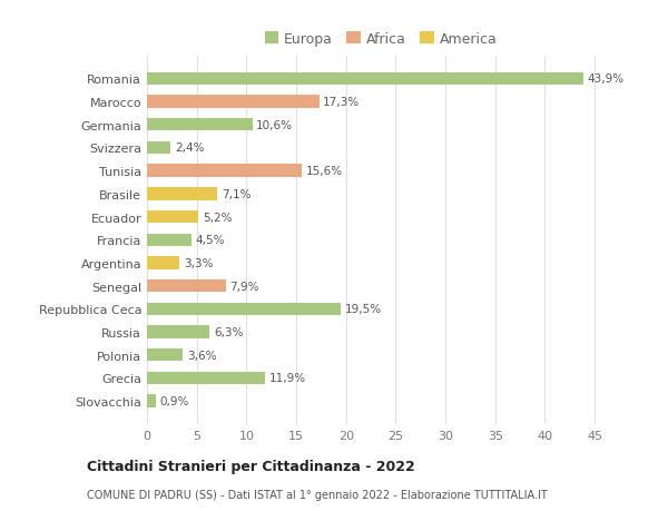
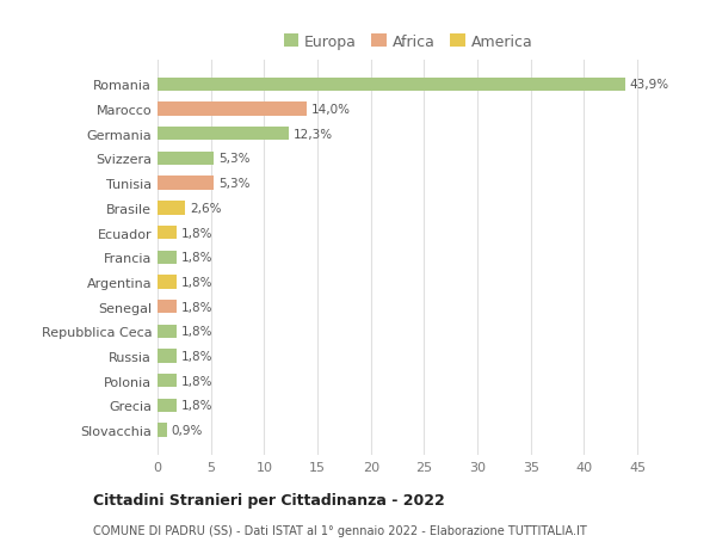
Marocco: 17,3% -> 14,0%
Germania: 10,6% -> 12,3%
Svizzera: 2,4% -> 5,3%
Tunisia: 15,6% -> 5,3%
Brasile: 7,1% -> 2,6%
Ecuador: 5,2% -> 1,8%
Francia: 4,5% -> 1,8%
Argentina: 3,3% -> 1,8%
Senegal: 7,9% -> 1,8%
Repubblica Ceca: 19,5% -> 1,8%
Russia: 6,3% -> 1,8%
Polonia: 3,6% -> 1,8%
Grecia: 11,9% -> 1,8%
